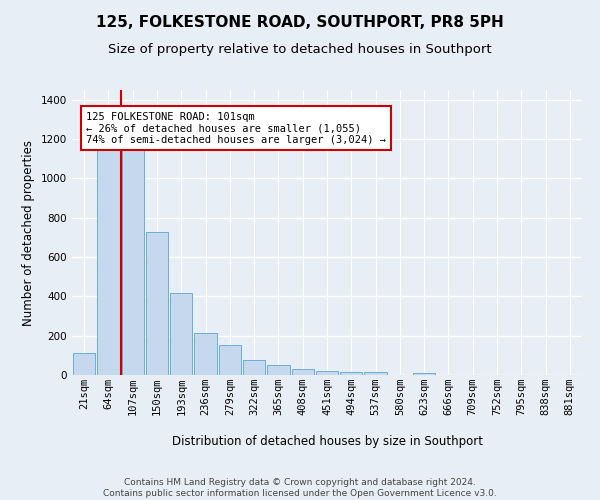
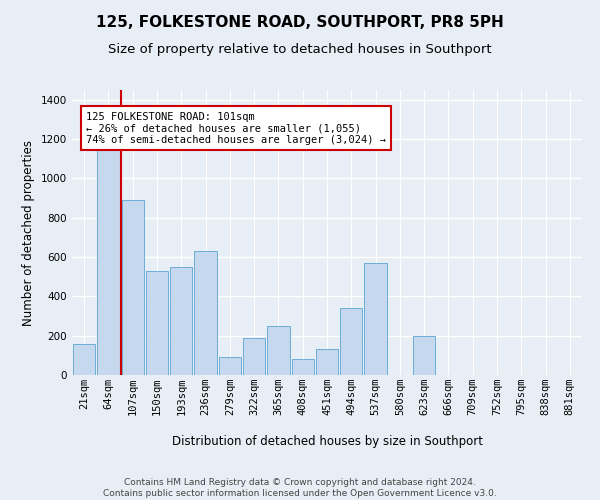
21sqm: 110 -> 160
107sqm: 1150 -> 890
150sqm: 730 -> 530
193sqm: 420 -> 550
236sqm: 220 -> 630
279sqm: 160 -> 90
322sqm: 80 -> 190
365sqm: 50 -> 250
408sqm: 30 -> 80
451sqm: 20 -> 130
494sqm: 20 -> 340
537sqm: 20 -> 570
623sqm: 10 -> 200
